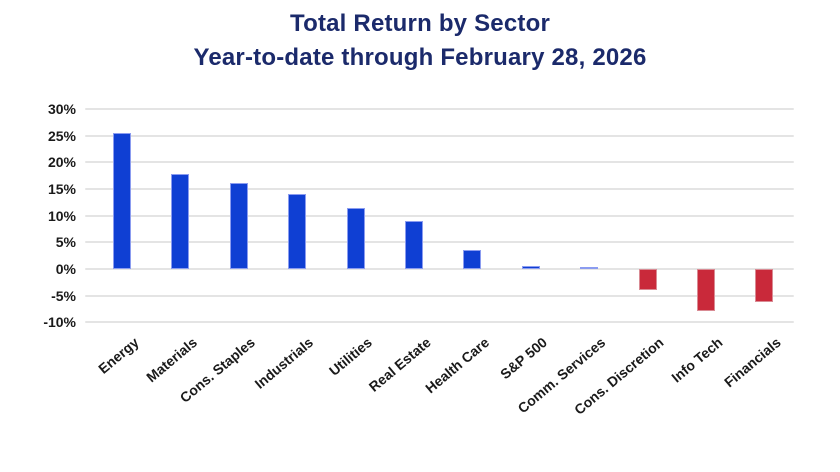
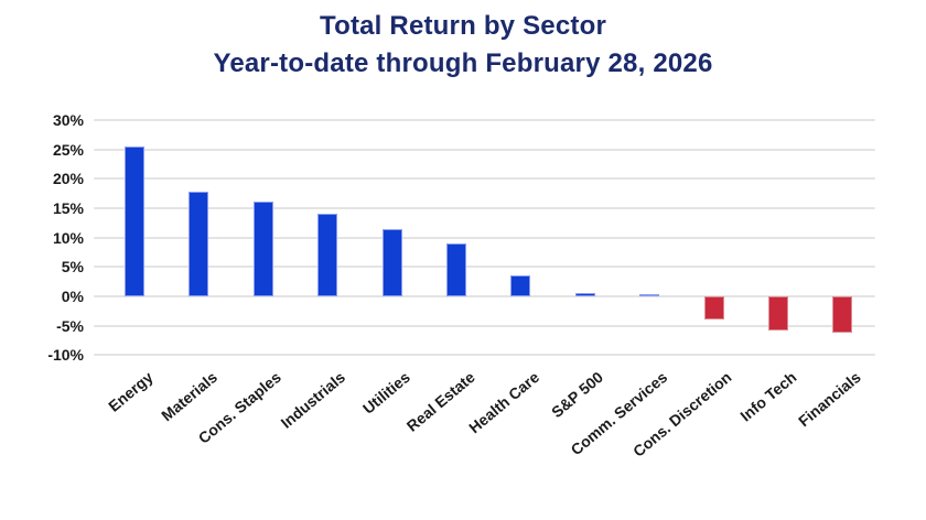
Info Tech: -8% -> -6%
